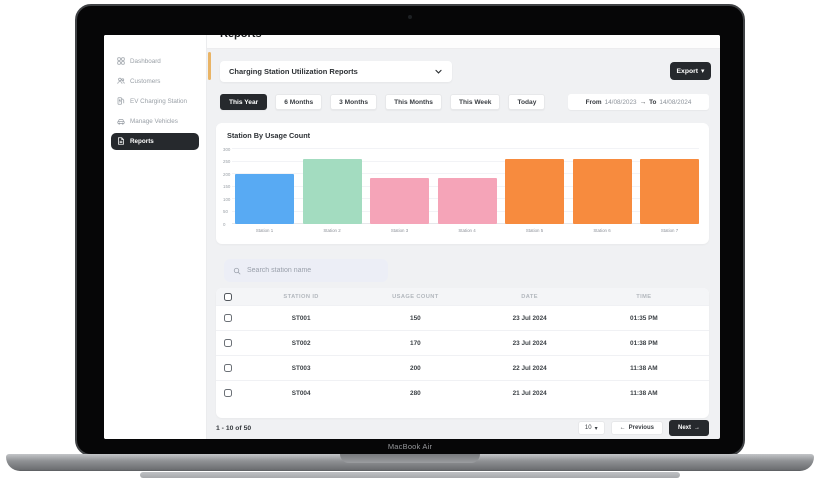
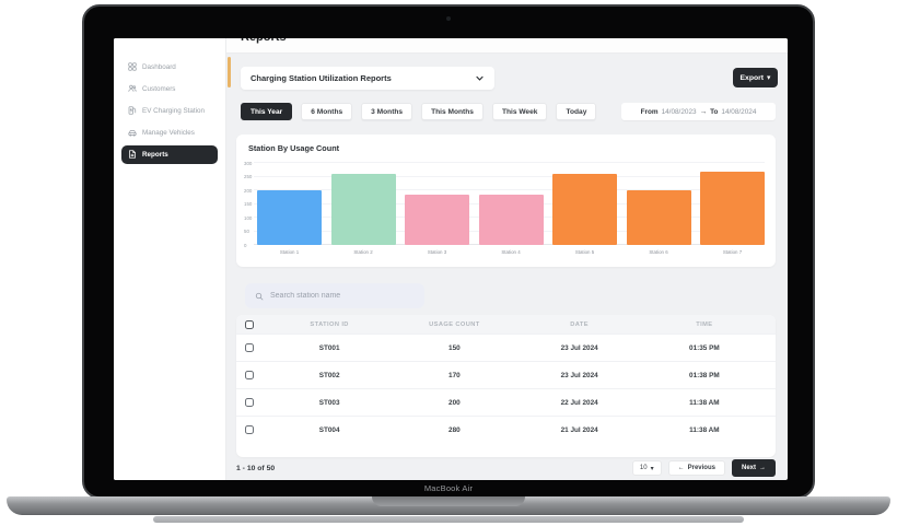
Station 6: 260 -> 200
Station 7: 260 -> 270
